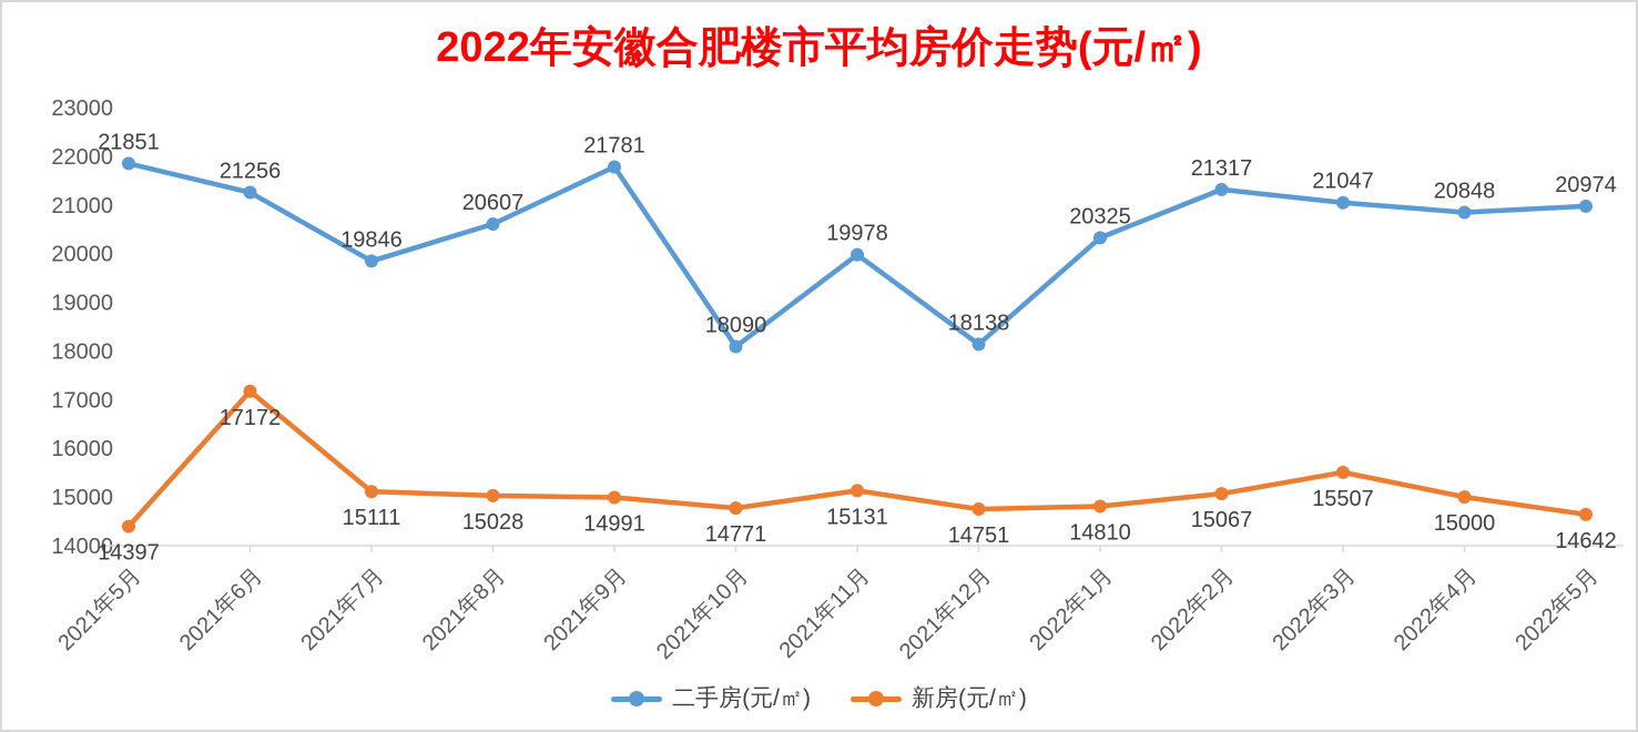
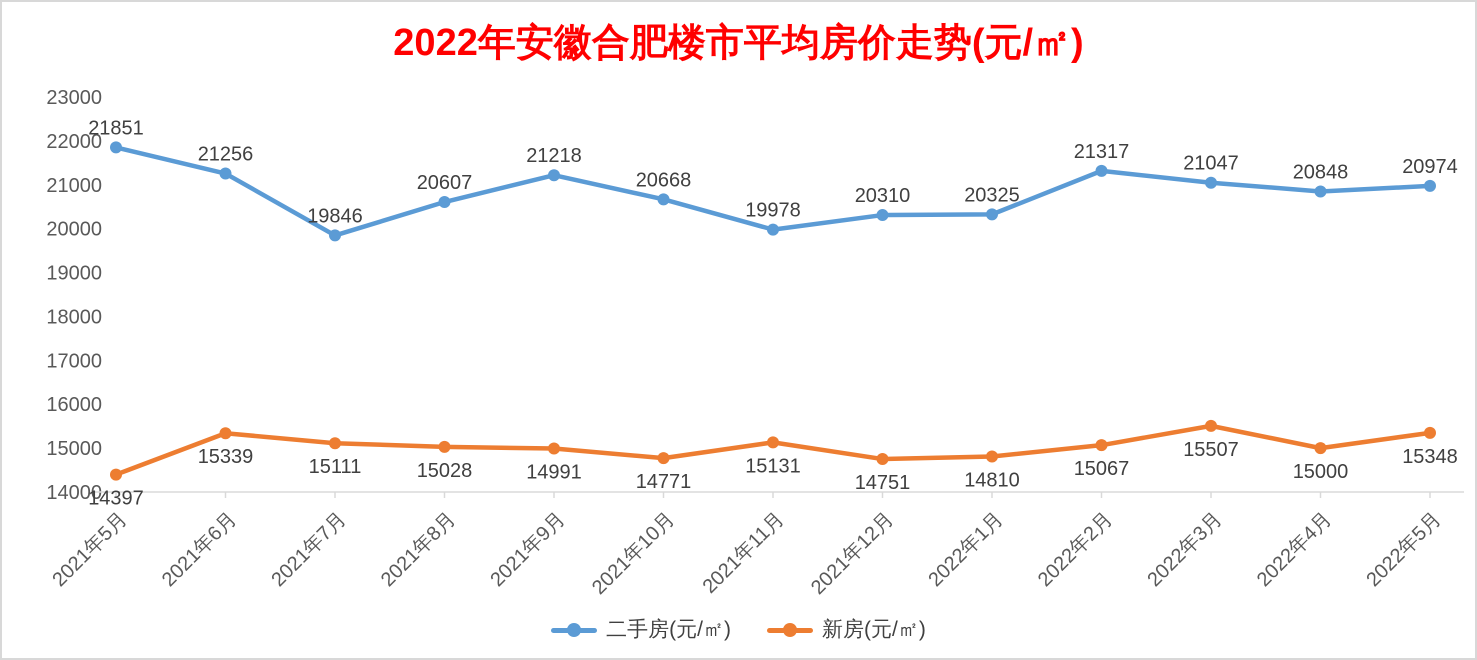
新房(元/㎡)/2021年6月: 17172 -> 15339
二手房(元/㎡)/2021年9月: 21781 -> 21218
二手房(元/㎡)/2021年10月: 18090 -> 20668
二手房(元/㎡)/2021年12月: 18138 -> 20310
新房(元/㎡)/2022年5月: 14642 -> 15348
